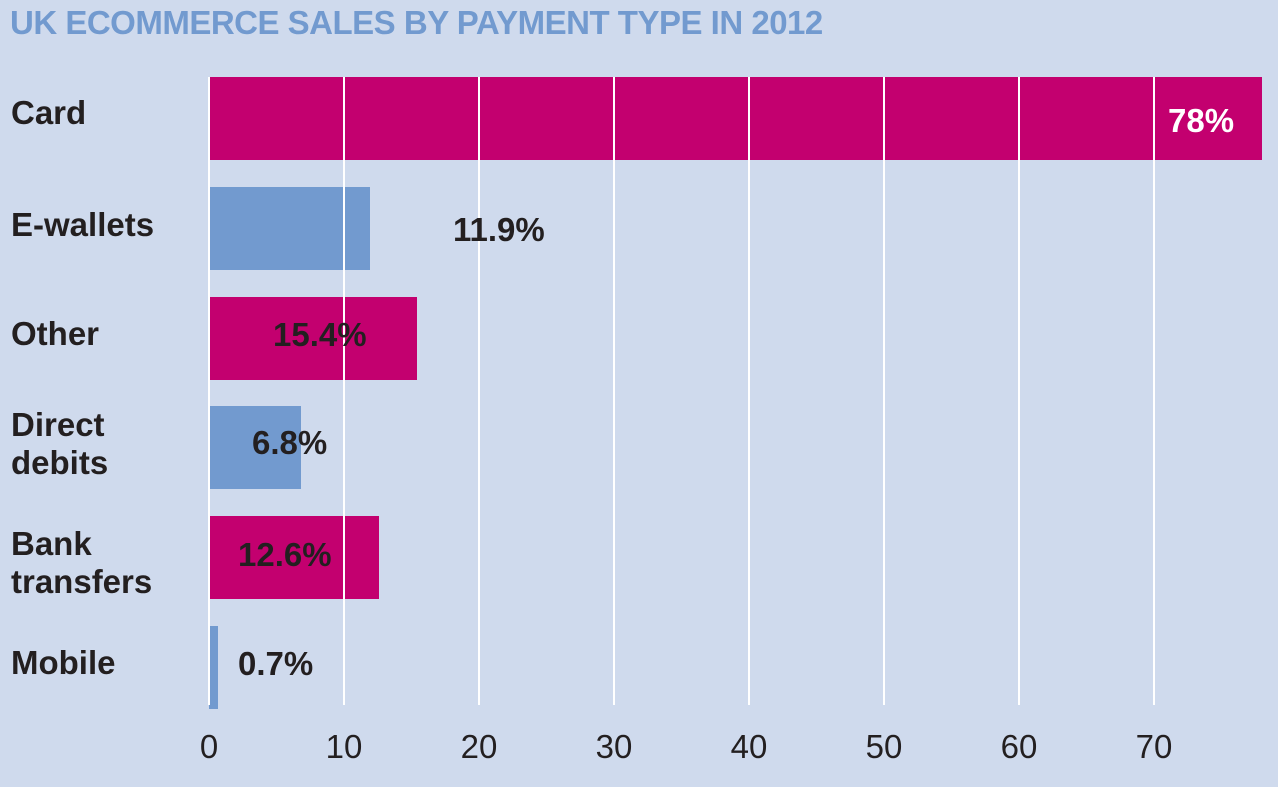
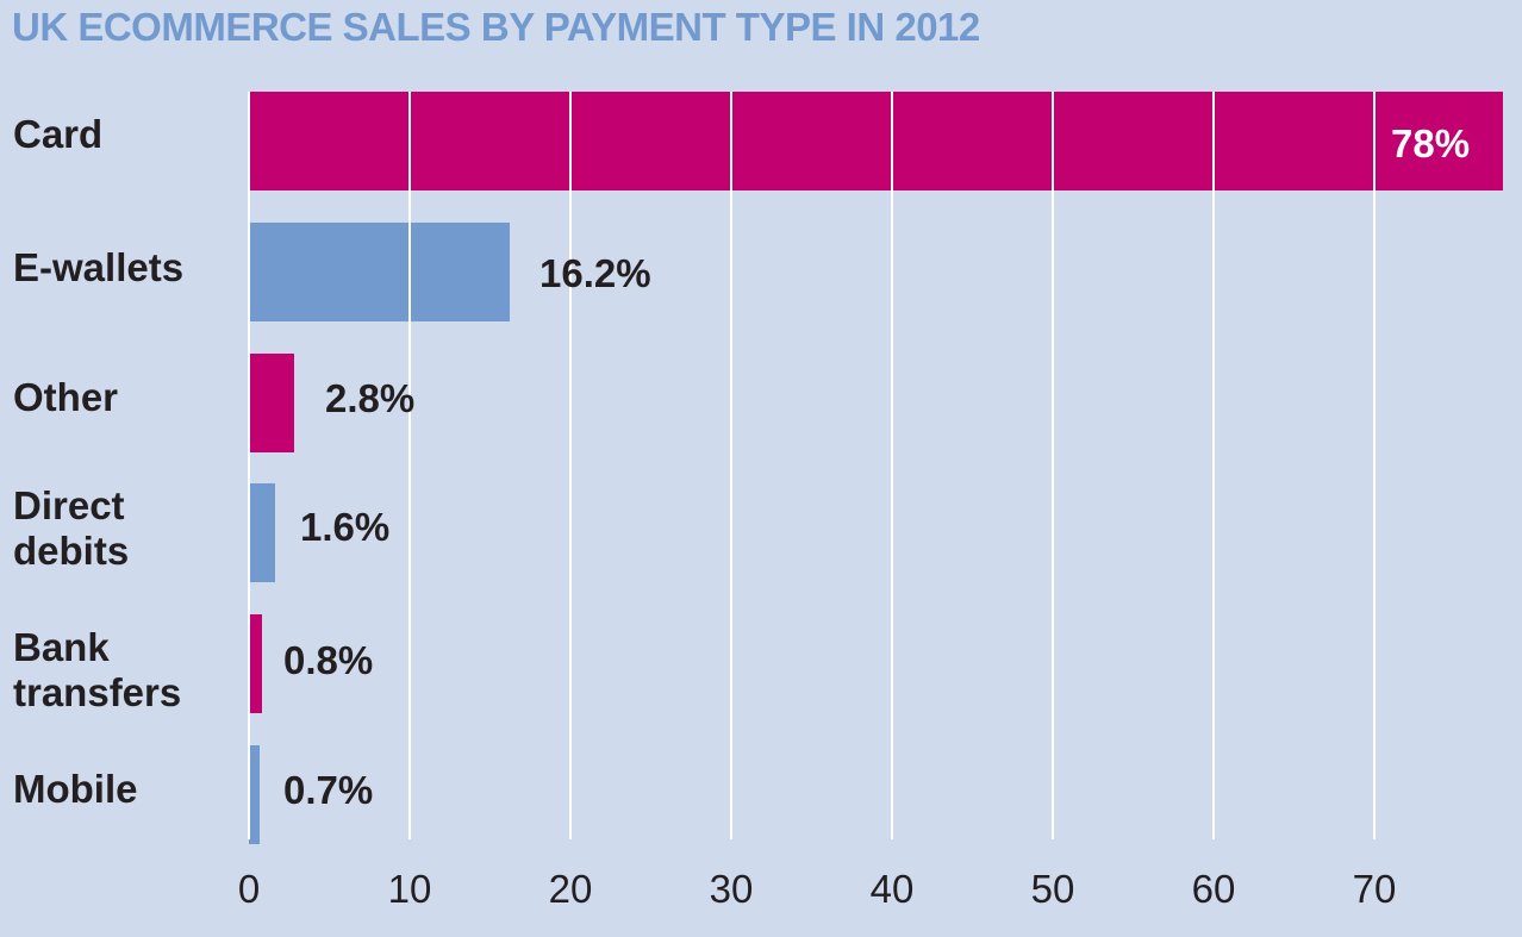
E-wallets: 11.9% -> 16.2%
Other: 15.4% -> 2.8%
Direct debits: 6.8% -> 1.6%
Bank transfers: 12.6% -> 0.8%
